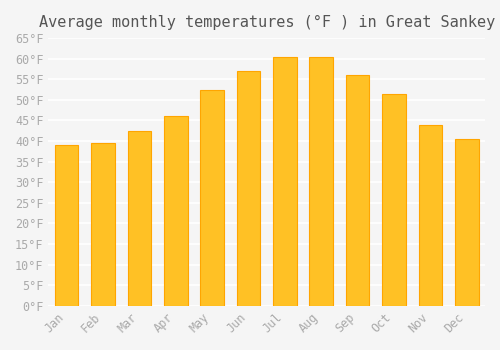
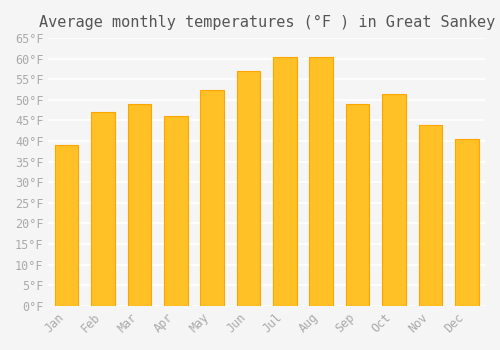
Feb: 39.5°F -> 47.0°F
Mar: 42.5°F -> 49.0°F
Sep: 56.0°F -> 49.0°F
